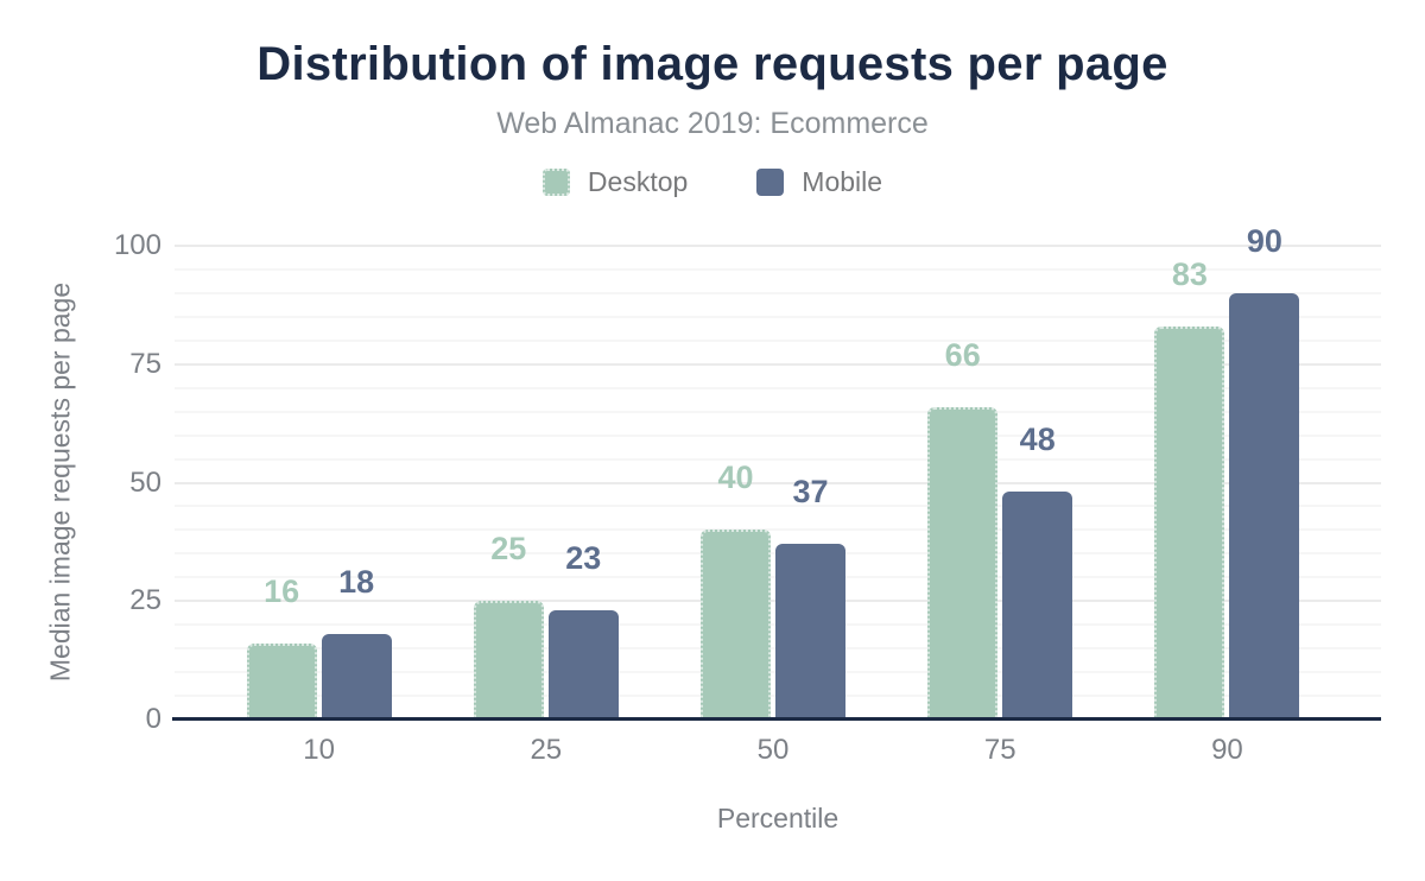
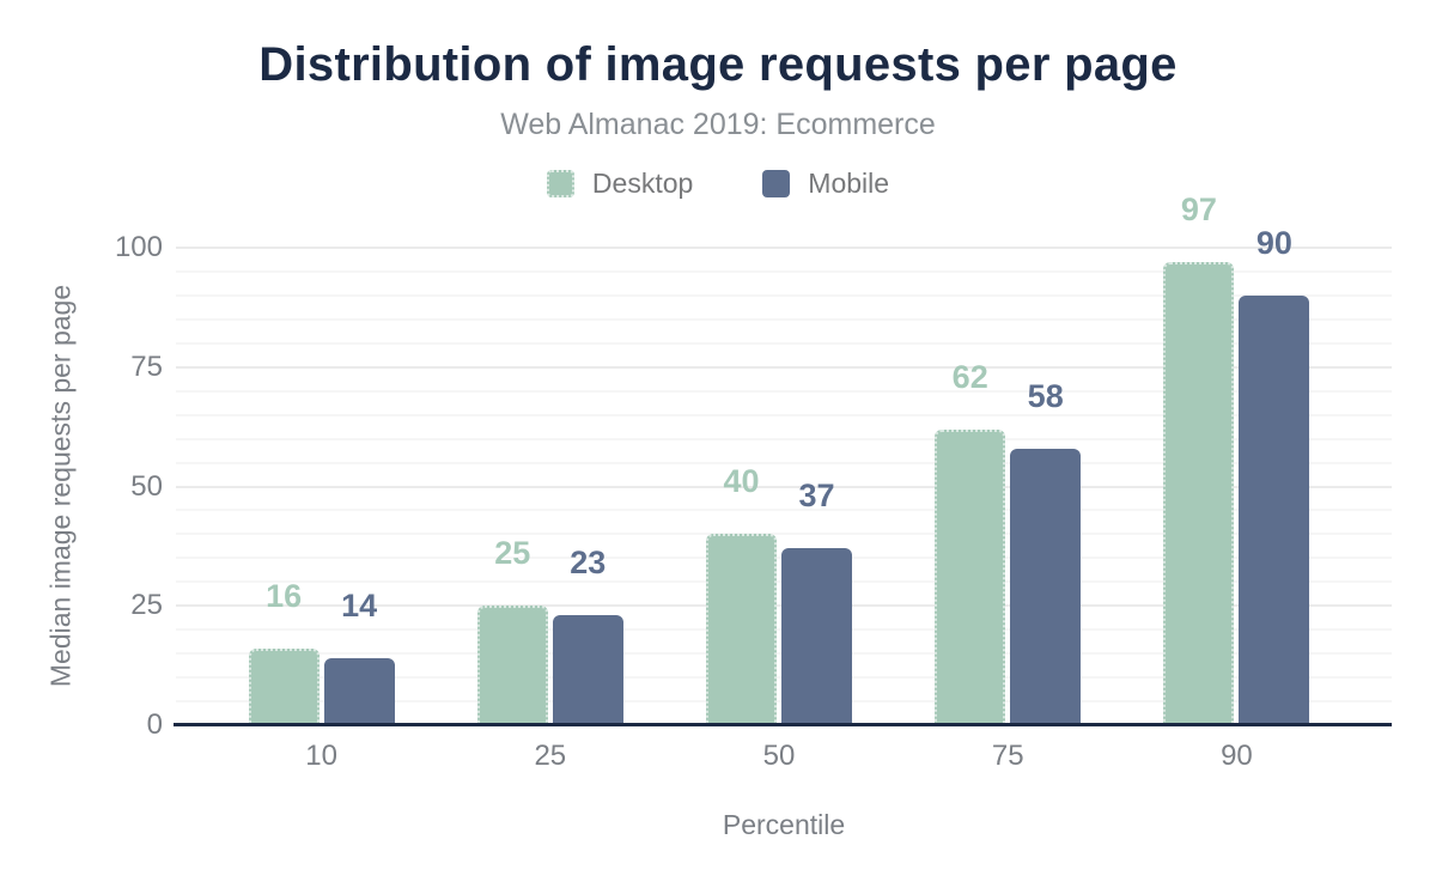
Mobile/10: 18 -> 14
Desktop/75: 66 -> 62
Mobile/75: 48 -> 58
Desktop/90: 83 -> 97
